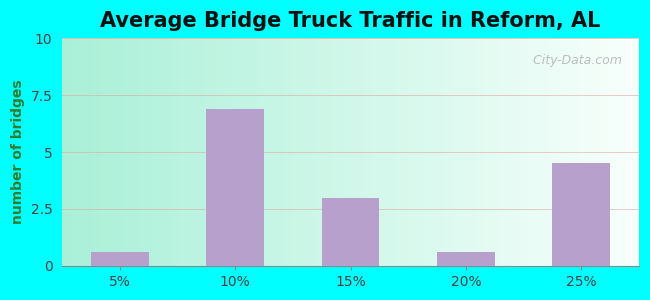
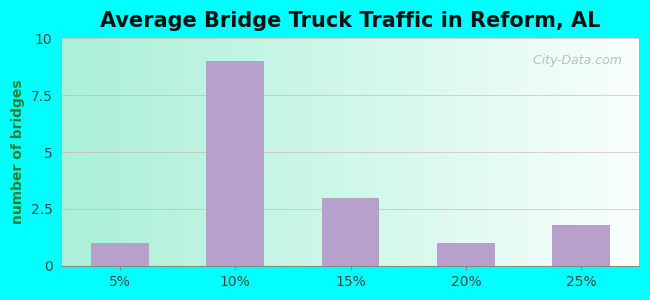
5%: 0.6 -> 1.0
10%: 6.9 -> 9.0
20%: 0.6 -> 1.0
25%: 4.5 -> 1.8
